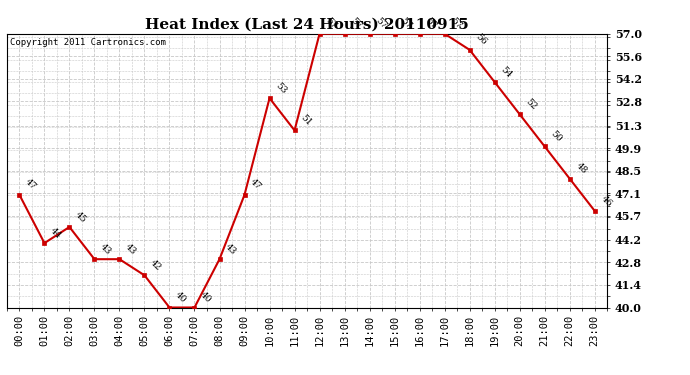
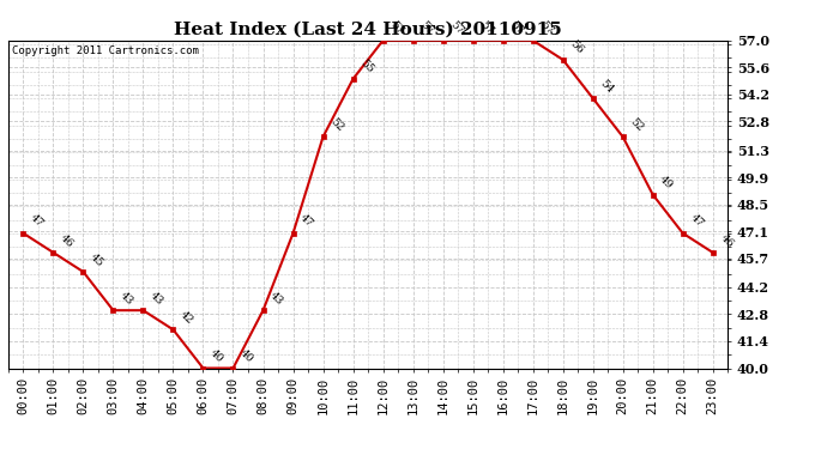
01:00: 44 -> 46
10:00: 53 -> 52
11:00: 51 -> 55
21:00: 50 -> 49
22:00: 48 -> 47
